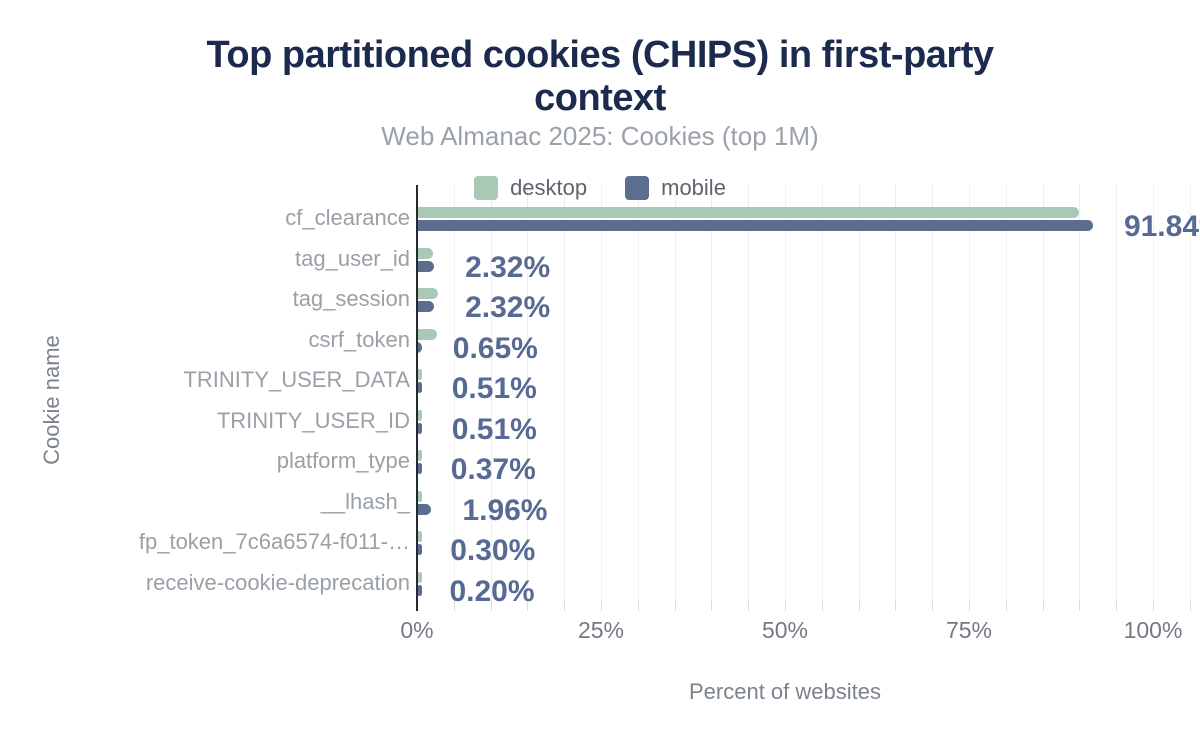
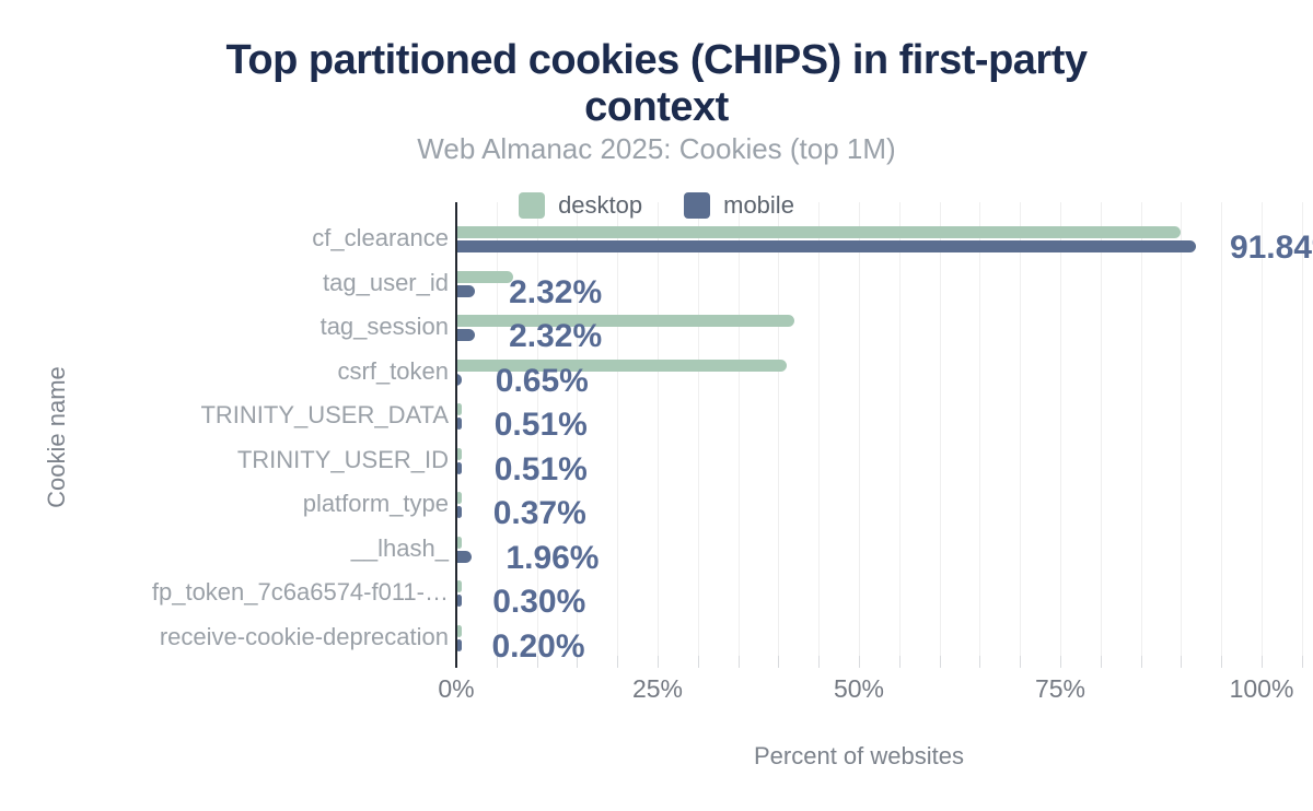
desktop/tag_user_id: 2% -> 7%
desktop/tag_session: 3% -> 42%
desktop/csrf_token: 3% -> 41%
